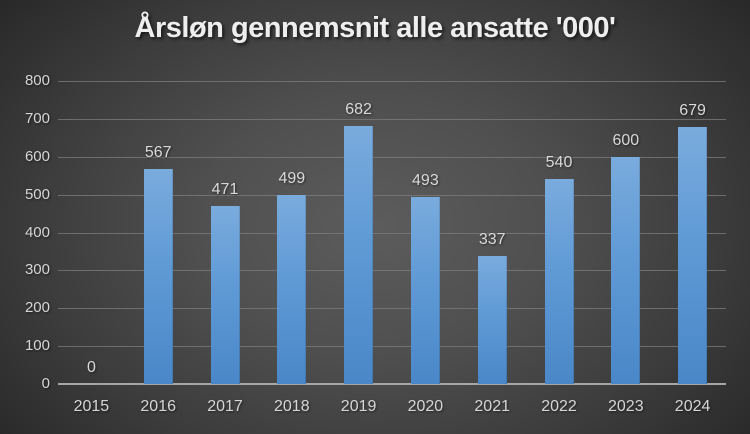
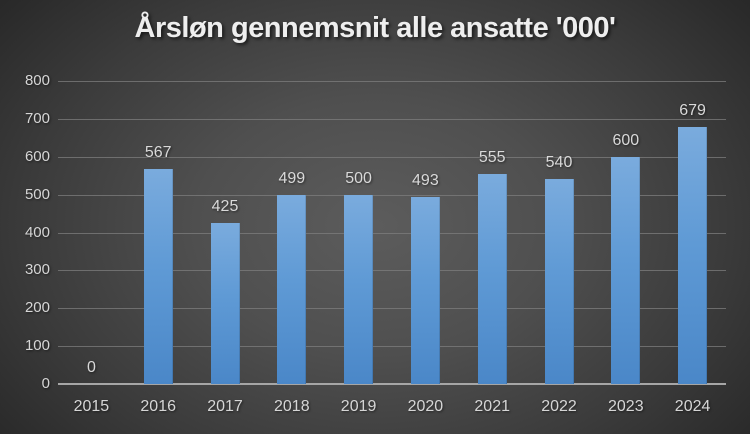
2017: 471 -> 425
2019: 682 -> 500
2021: 337 -> 555
